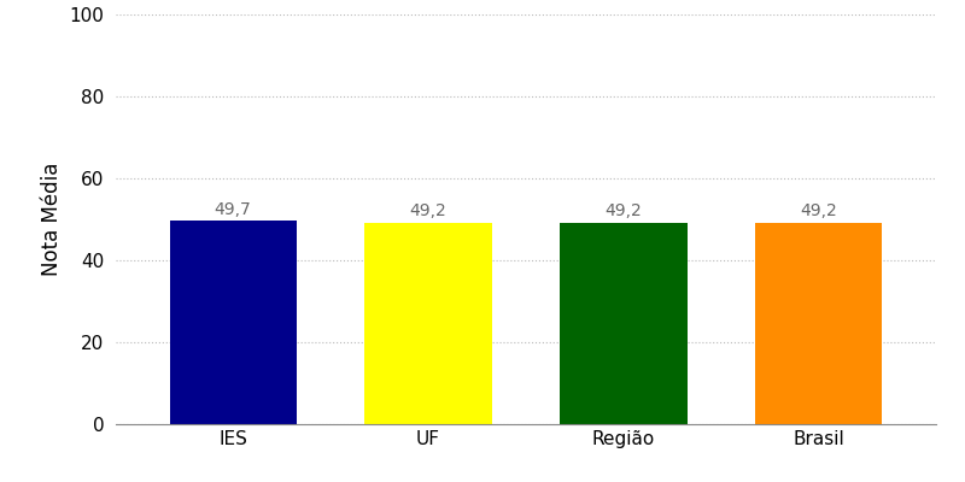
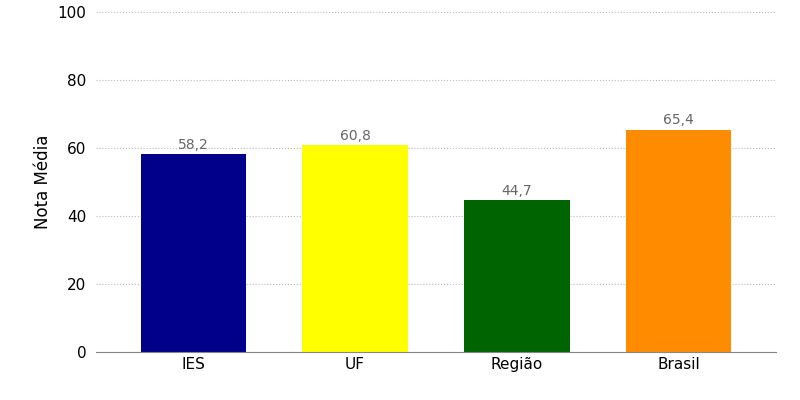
IES: 49,7 -> 58,2
UF: 49,2 -> 60,8
Região: 49,2 -> 44,7
Brasil: 49,2 -> 65,4
